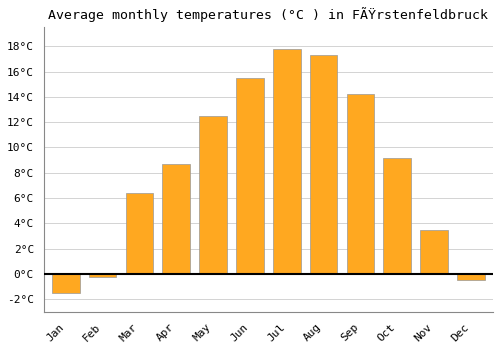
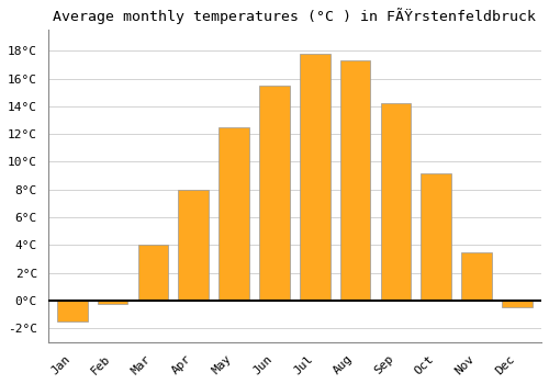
Mar: 6.4°C -> 4.0°C
Apr: 8.7°C -> 8.0°C
